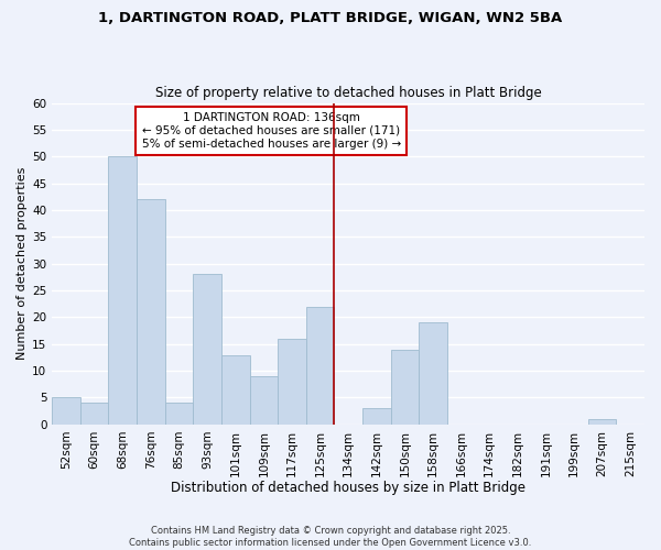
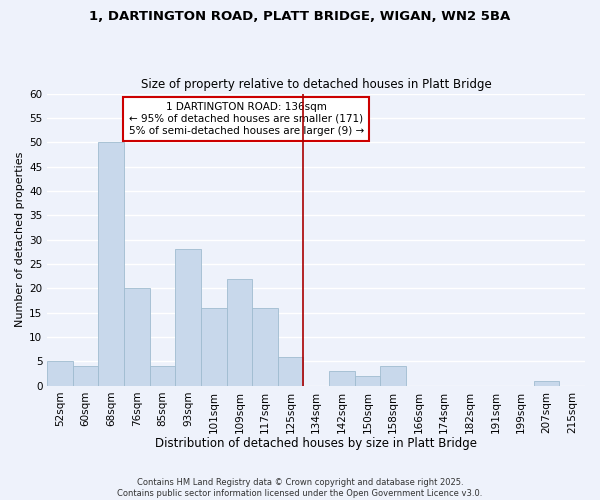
76sqm: 42 -> 20
101sqm: 13 -> 16
109sqm: 9 -> 22
125sqm: 22 -> 6
150sqm: 14 -> 2
158sqm: 19 -> 4
